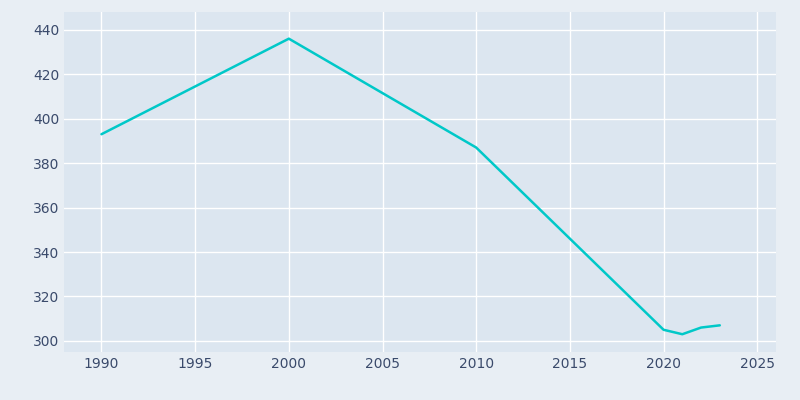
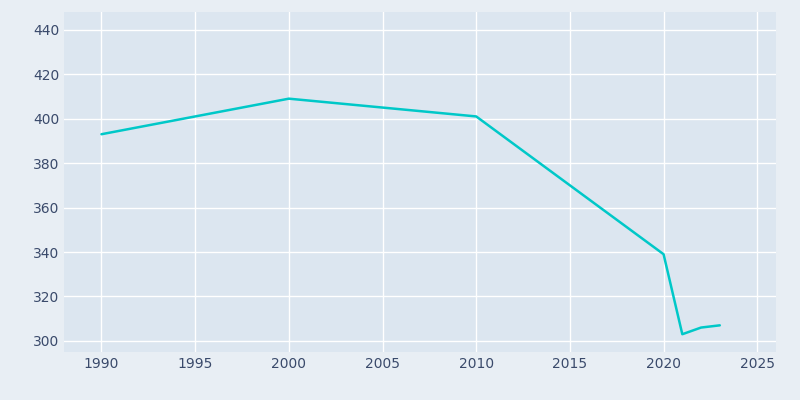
2000: 436 -> 409
2010: 387 -> 401
2020: 305 -> 339
